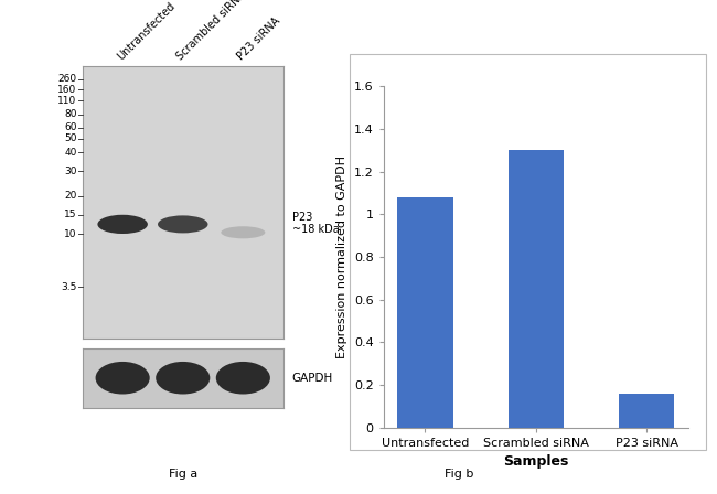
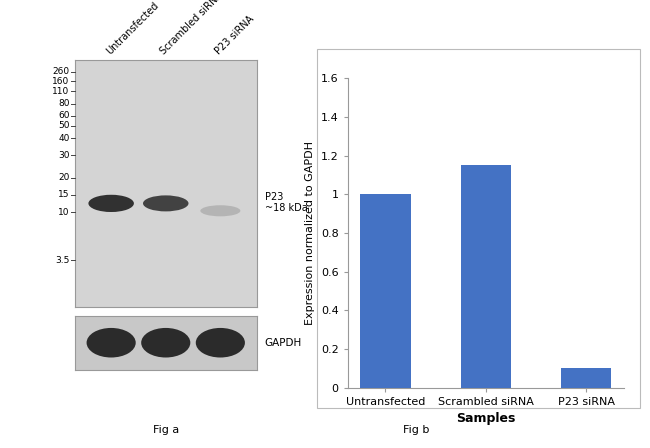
Untransfected: 1.08 -> 1.00
Scrambled siRNA: 1.30 -> 1.15
P23 siRNA: 0.16 -> 0.10
